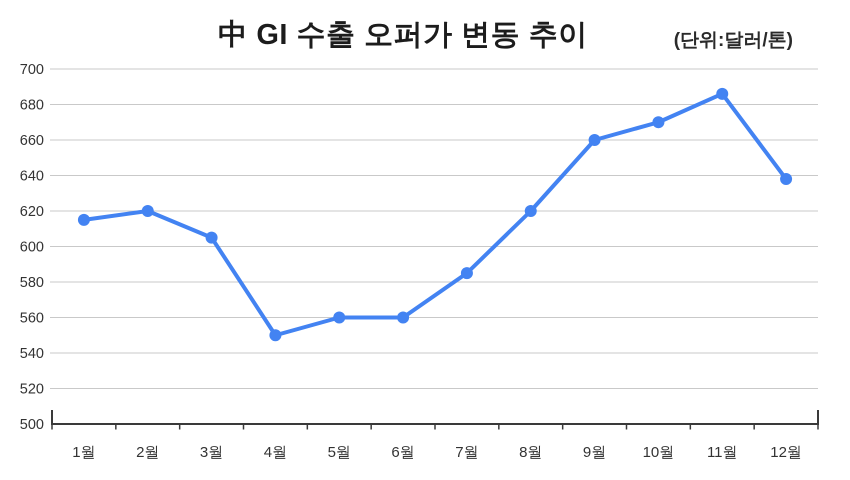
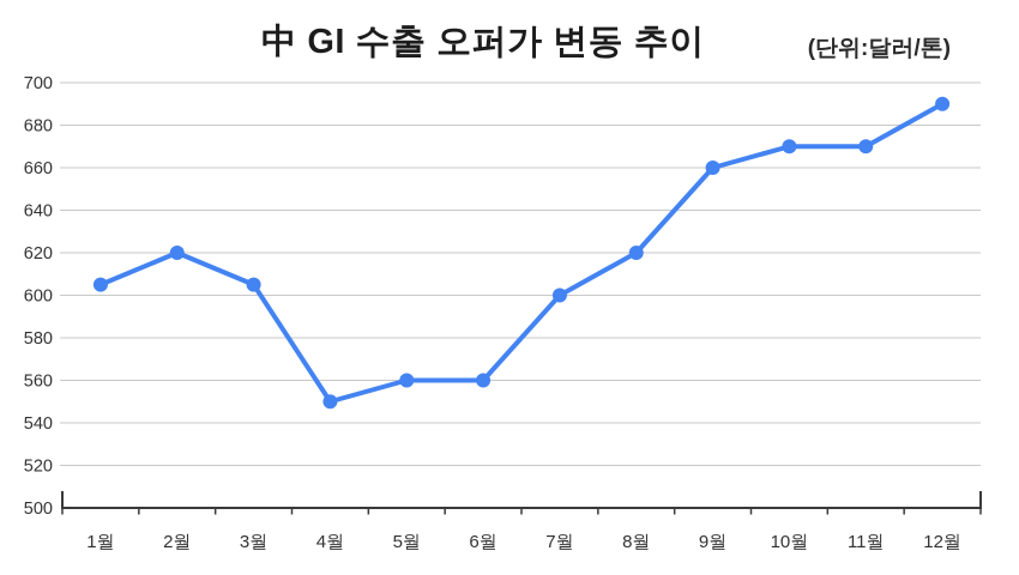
1월: 615 -> 605
7월: 585 -> 600
11월: 686 -> 670
12월: 638 -> 690
